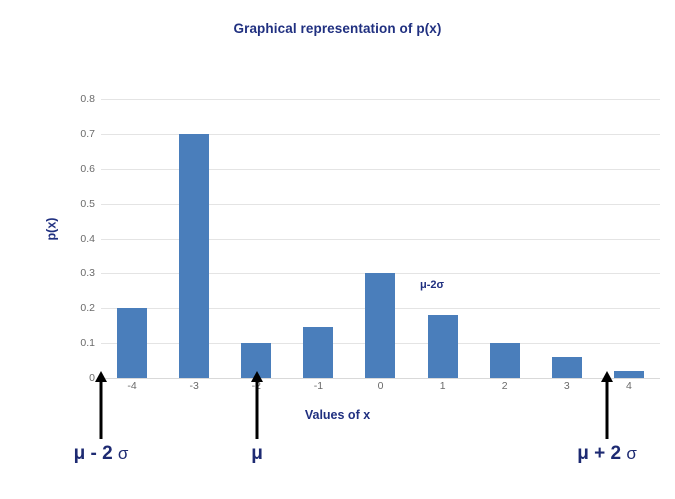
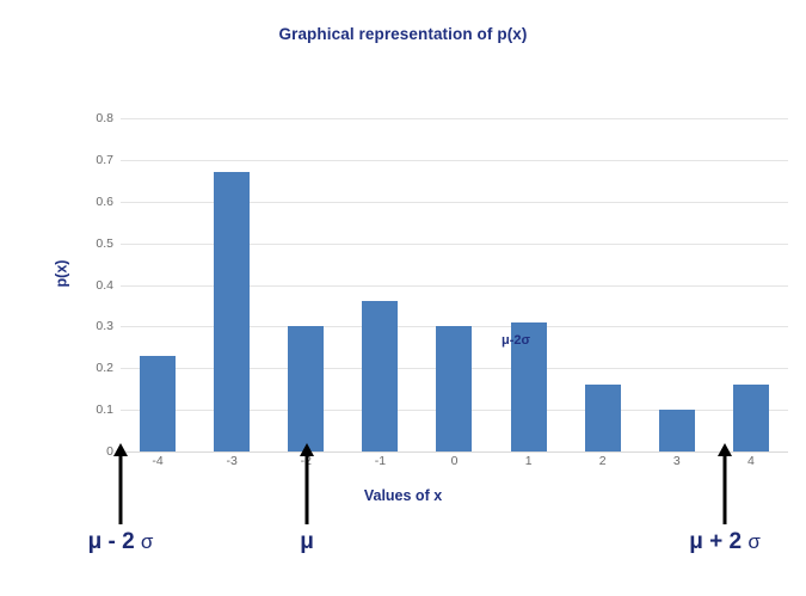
-4: 0.20 -> 0.23
-3: 0.70 -> 0.67
-2: 0.10 -> 0.30
-1: 0.14 -> 0.36
1: 0.18 -> 0.31
2: 0.10 -> 0.16
3: 0.06 -> 0.10
4: 0.02 -> 0.16
